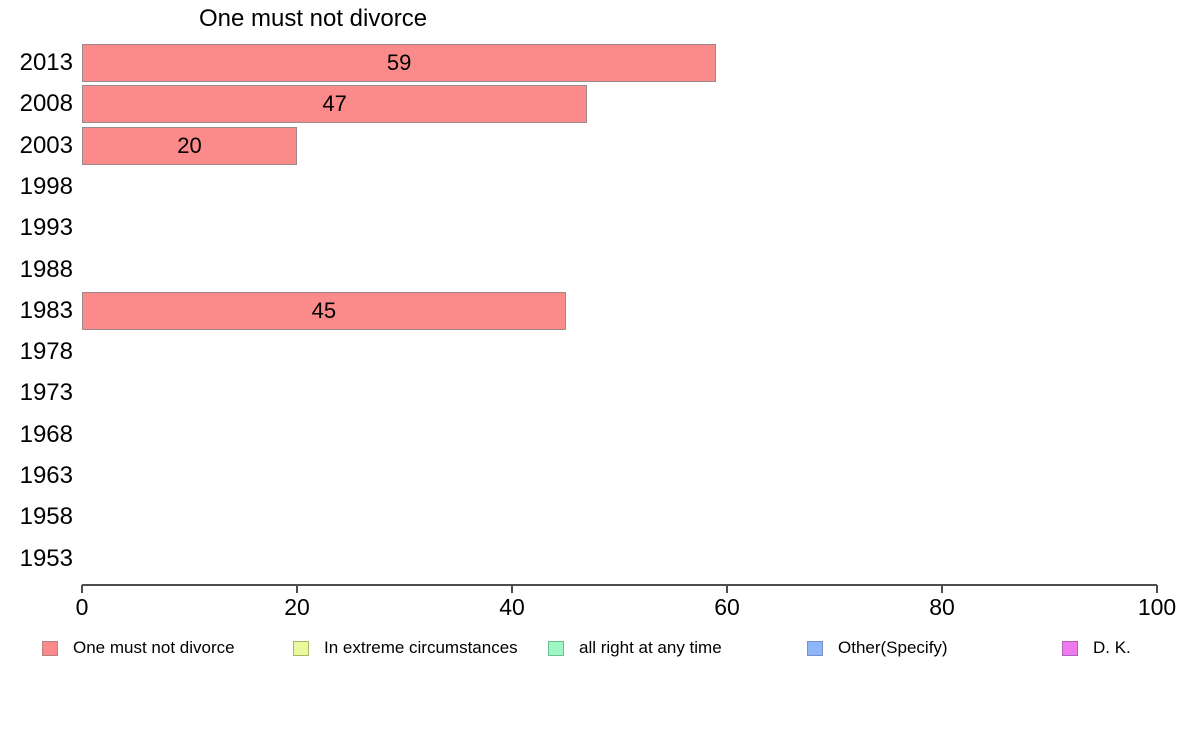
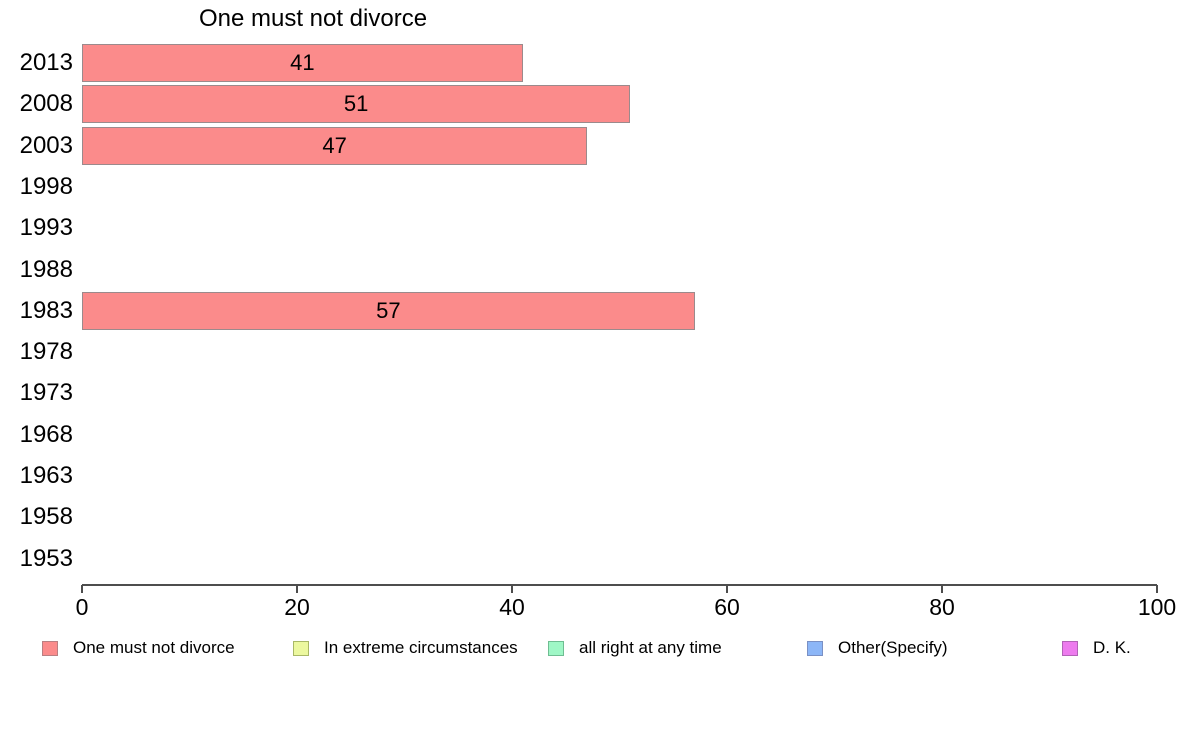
2013: 59 -> 41
2008: 47 -> 51
2003: 20 -> 47
1983: 45 -> 57
